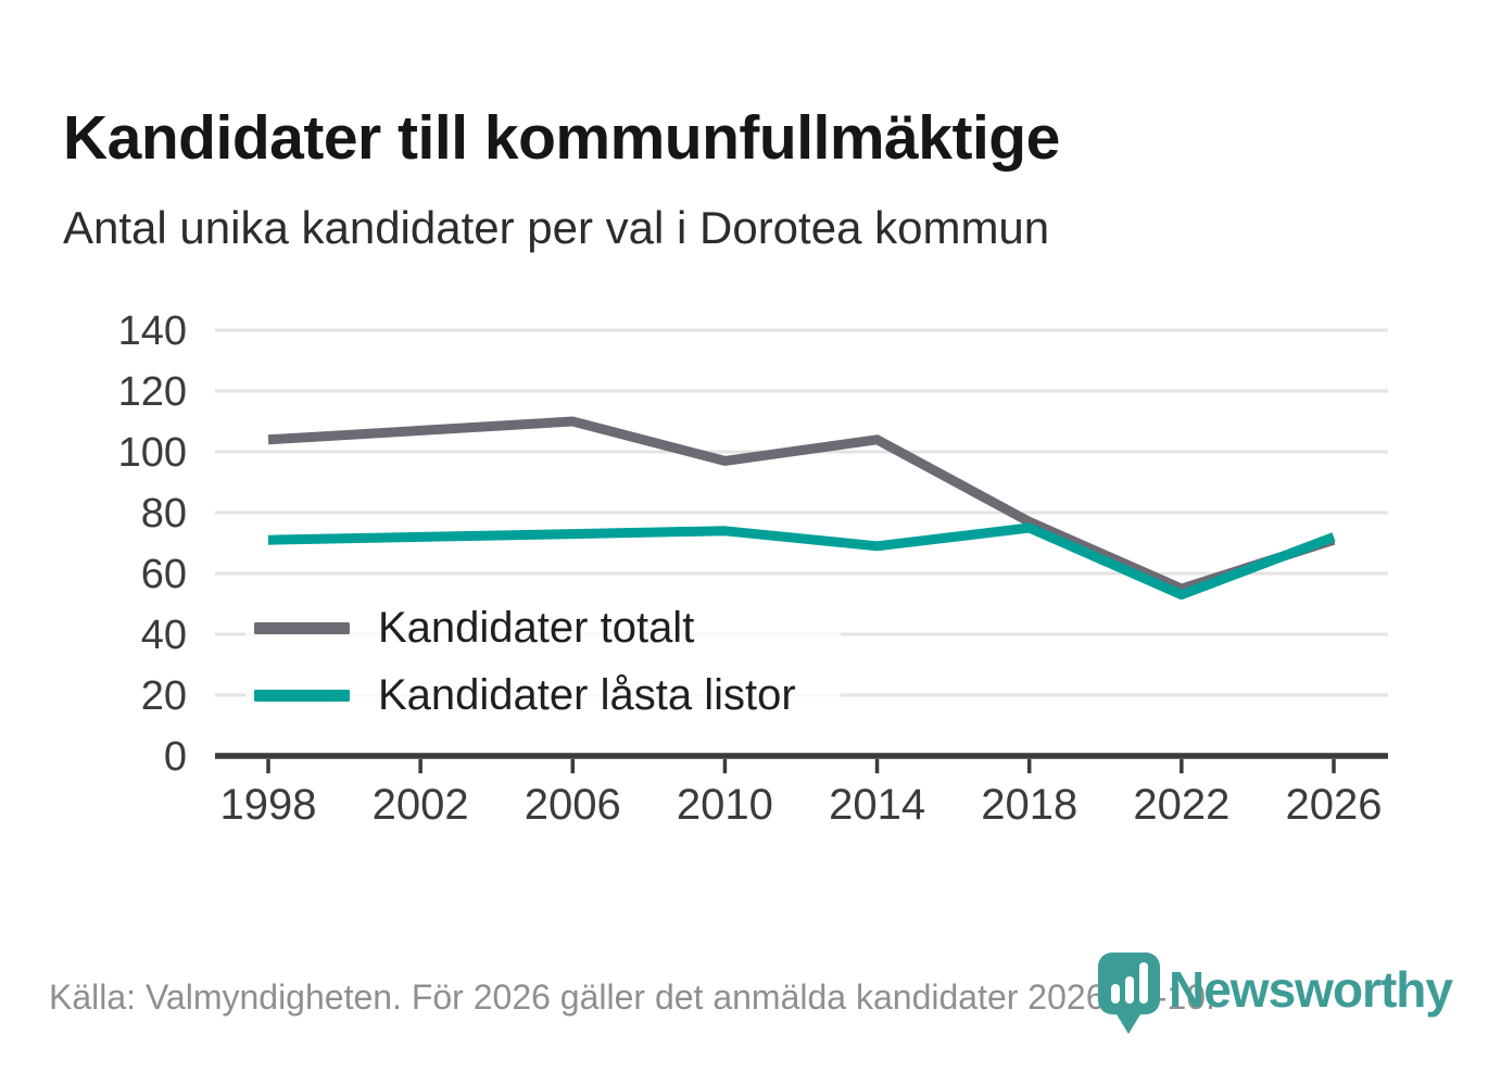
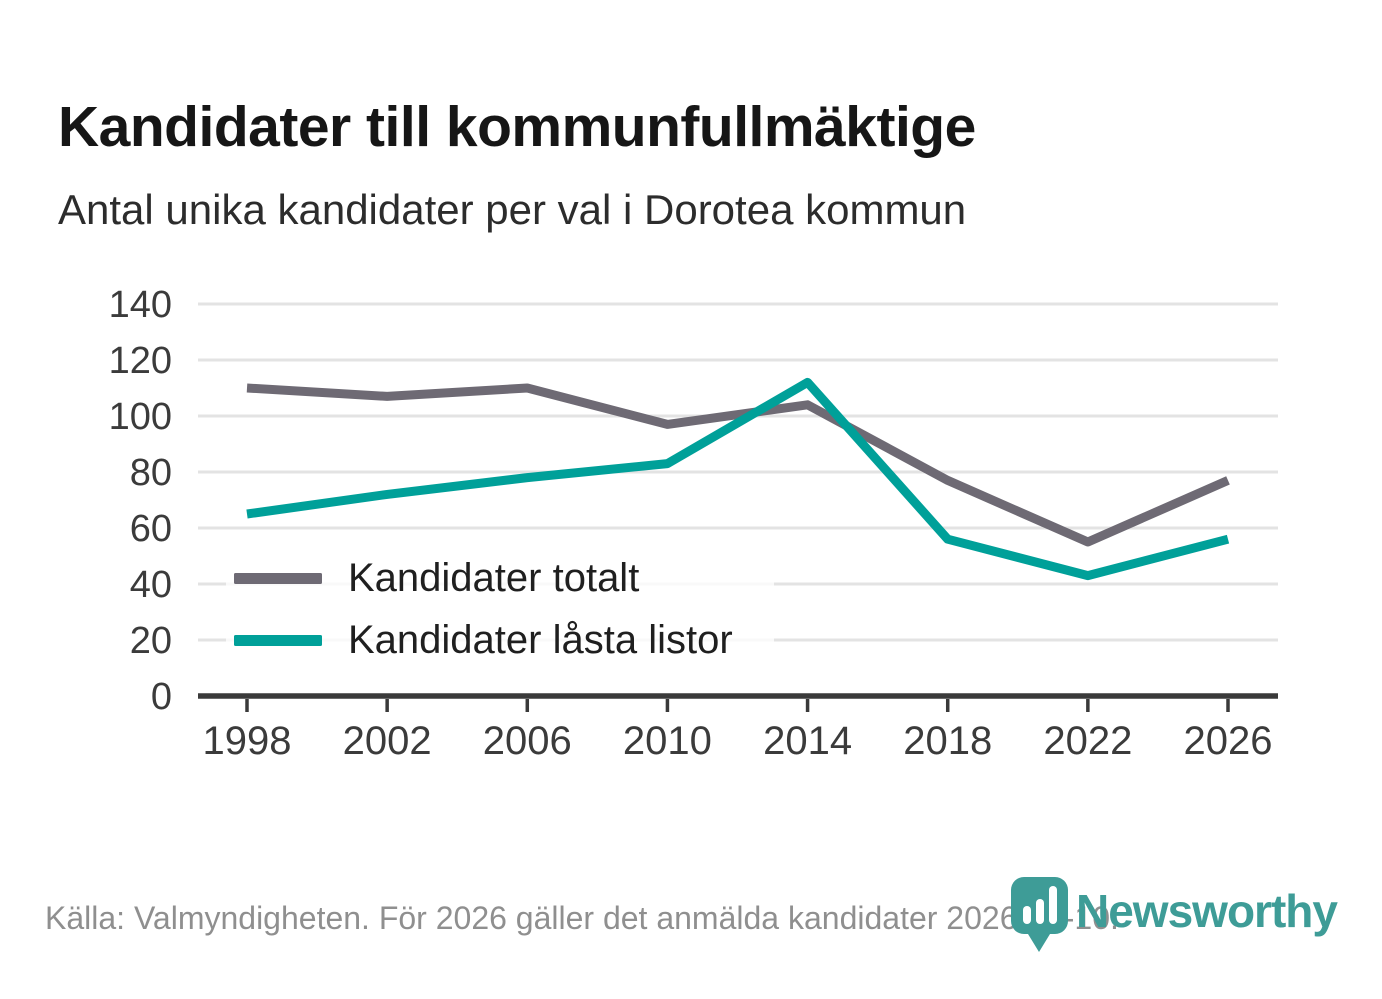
Kandidater totalt/1998: 104 -> 110
Kandidater låsta listor/1998: 71 -> 65
Kandidater låsta listor/2006: 73 -> 78
Kandidater låsta listor/2010: 74 -> 83
Kandidater låsta listor/2014: 69 -> 112
Kandidater låsta listor/2018: 75 -> 56
Kandidater låsta listor/2022: 53 -> 43
Kandidater totalt/2026: 71 -> 77
Kandidater låsta listor/2026: 72 -> 56
